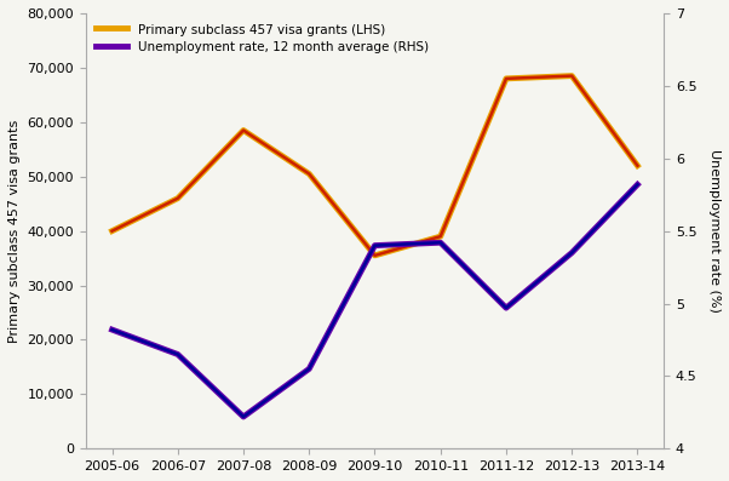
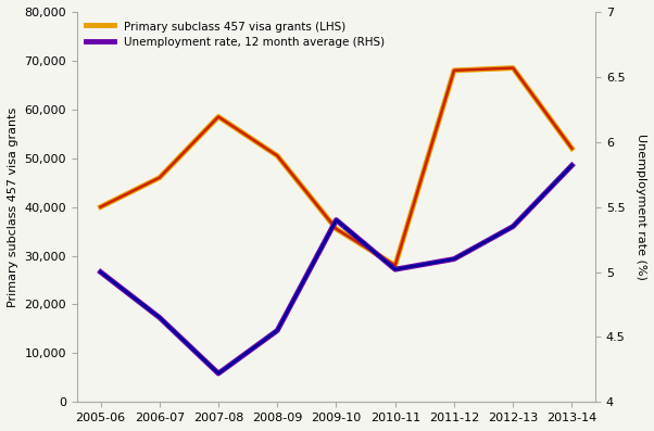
Unemployment rate, 12 month average (RHS)/2005-06: 4.82 -> 5.00
Primary subclass 457 visa grants (LHS)/2010-11: 39,000 -> 28,000
Unemployment rate, 12 month average (RHS)/2010-11: 5.42 -> 5.02
Unemployment rate, 12 month average (RHS)/2011-12: 4.97 -> 5.10
